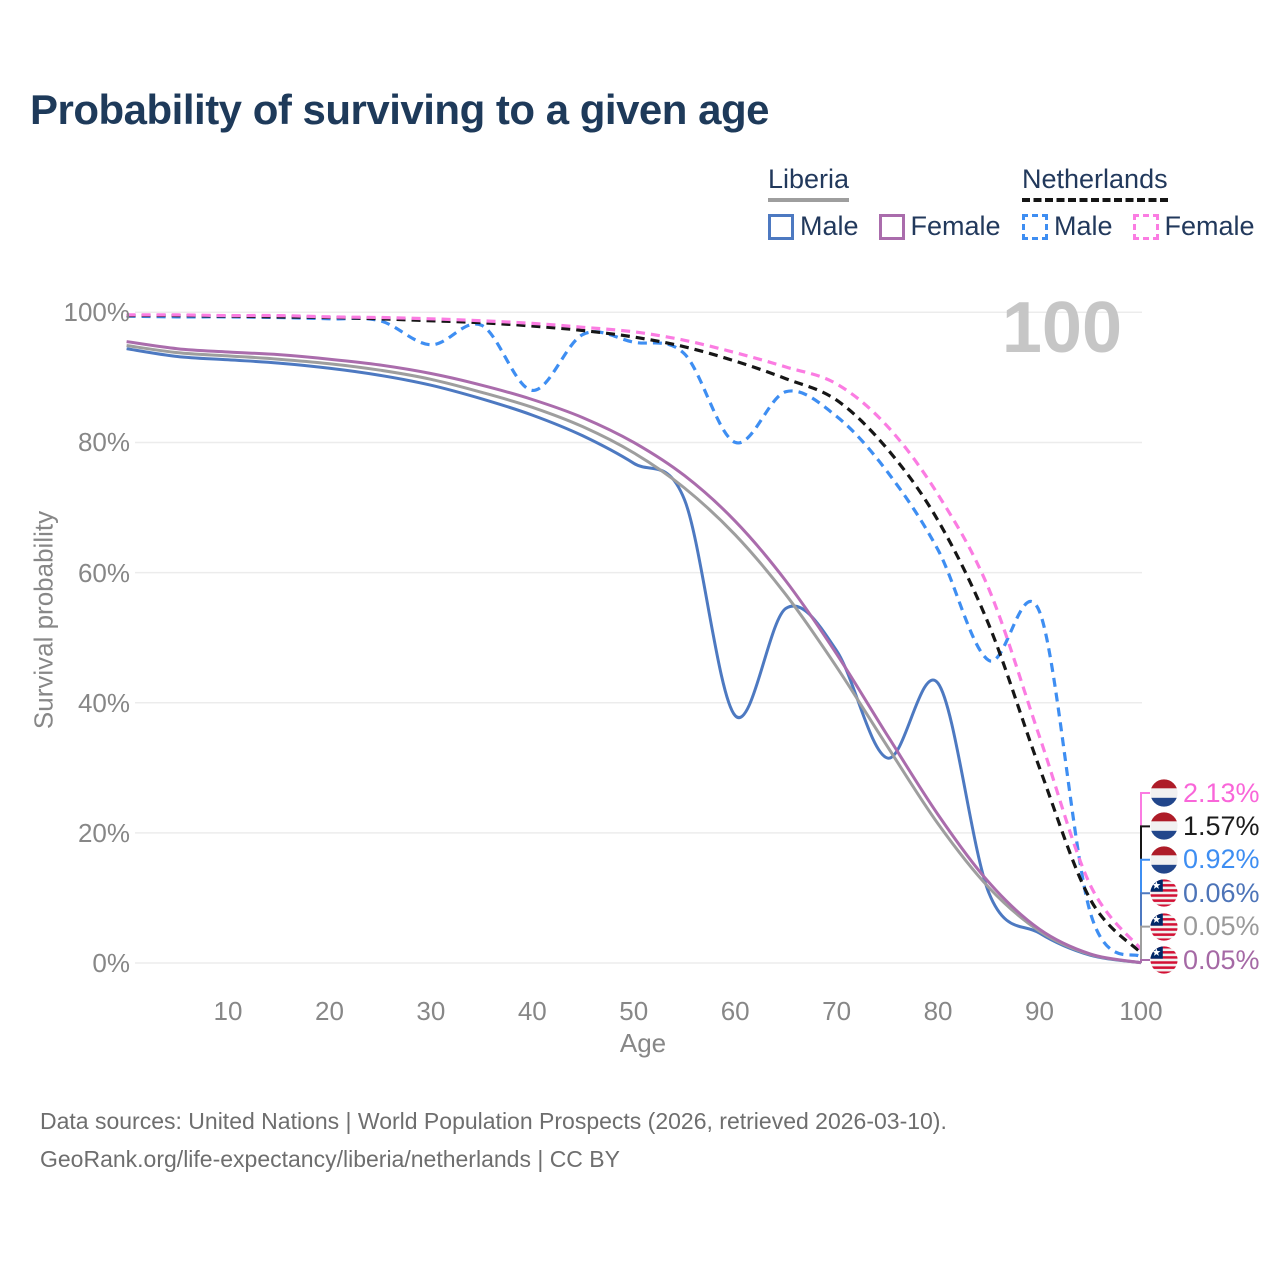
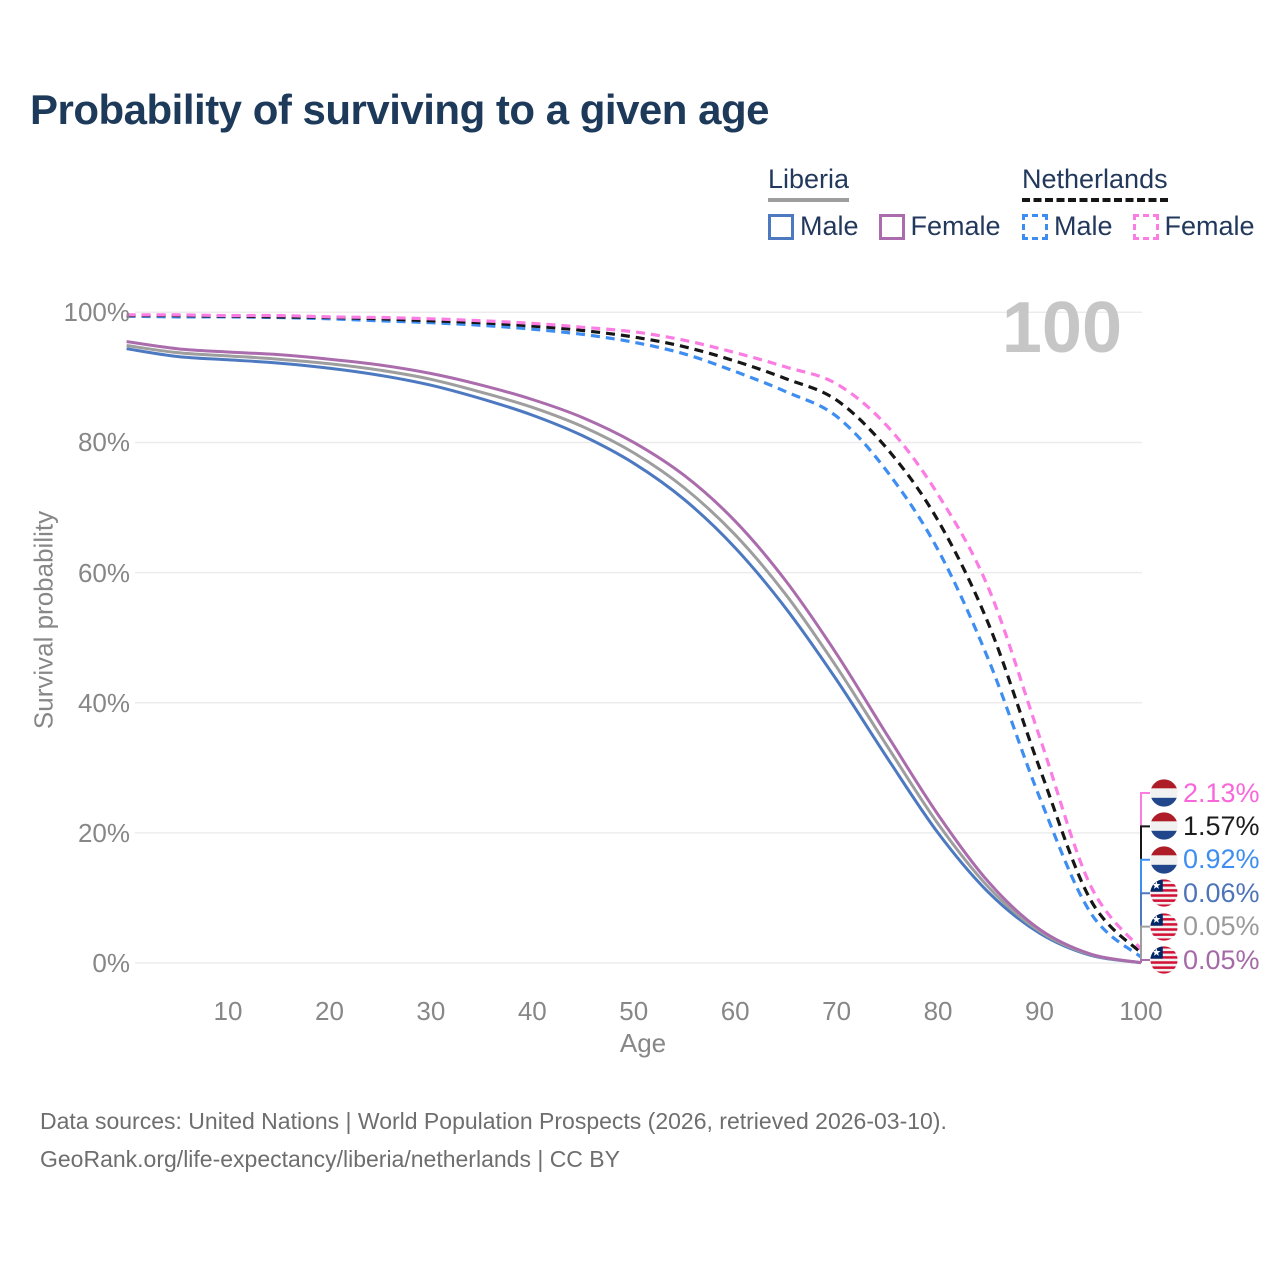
Netherlands Male/30: 95% -> 98%
Netherlands Male/40: 88% -> 97%
Liberia Male/60: 38% -> 64%
Netherlands Male/60: 80% -> 91%
Liberia Male/70: 48% -> 44%
Liberia Male/80: 43% -> 20%
Netherlands Male/90: 54% -> 26%
